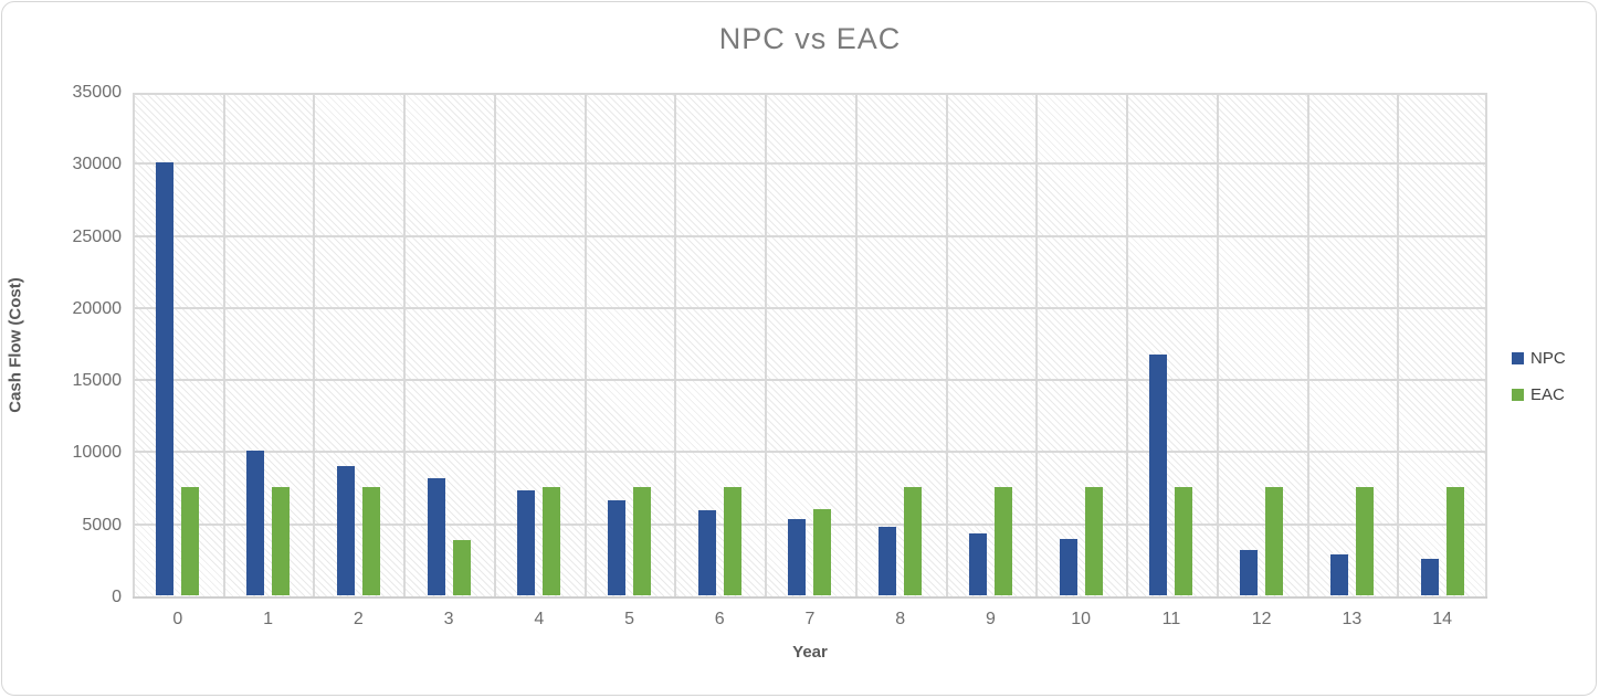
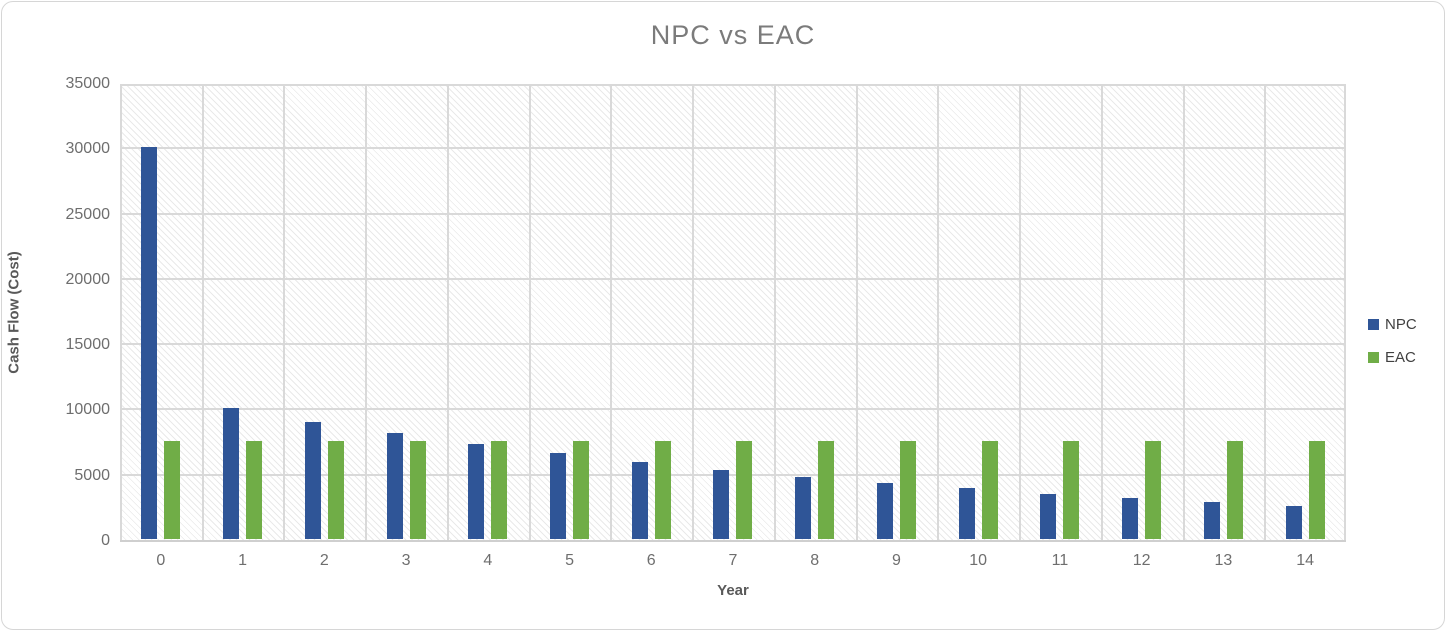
EAC/3: 3800 -> 7500
EAC/7: 6000 -> 7500
NPC/11: 16700 -> 3500
